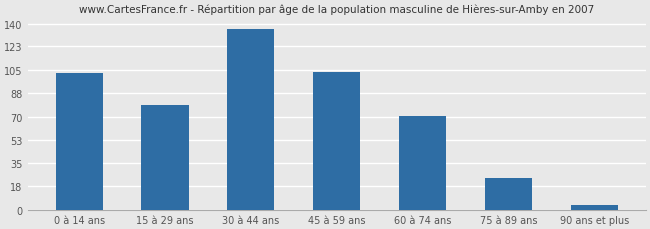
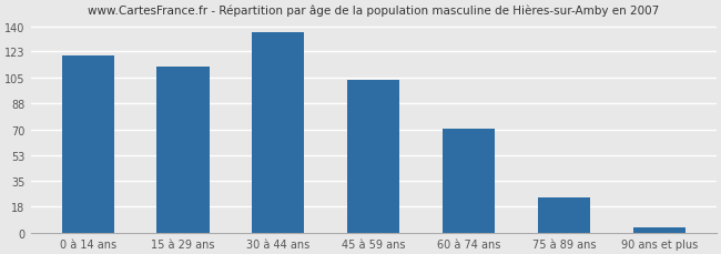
0 à 14 ans: 103 -> 120
15 à 29 ans: 79 -> 113
